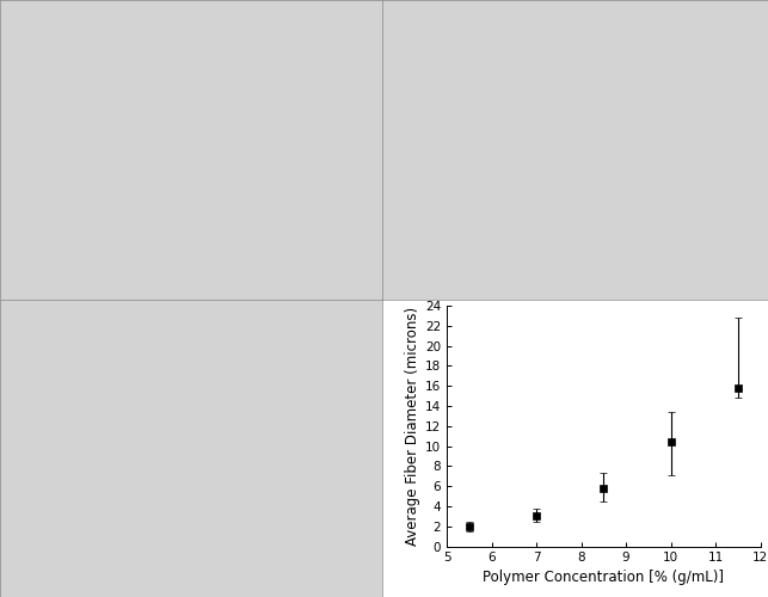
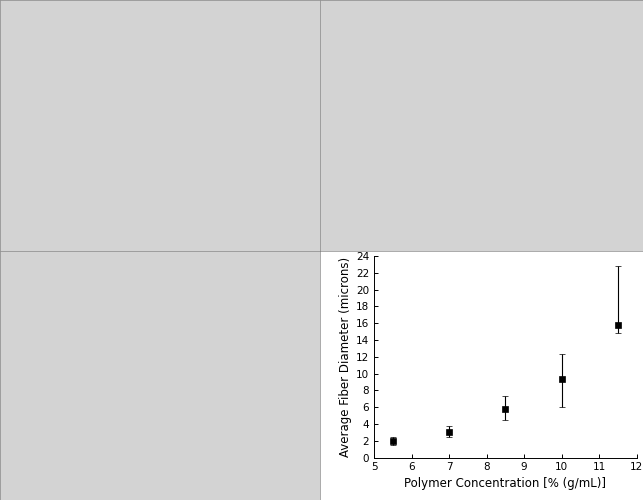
10: 10.4 -> 9.3
